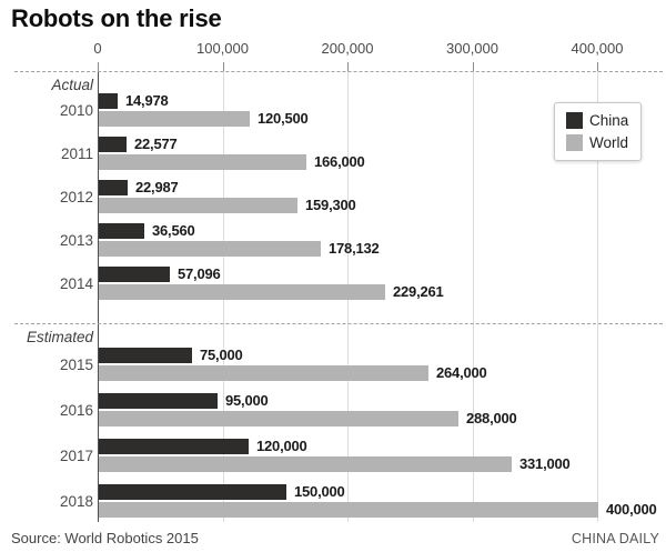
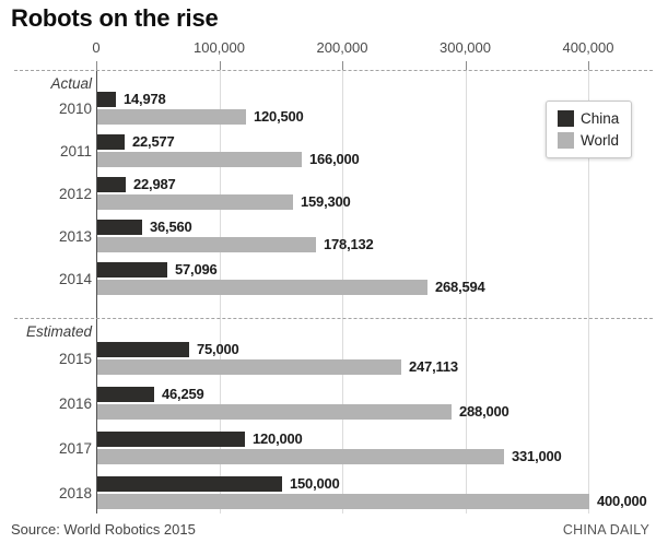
World/2014: 229,261 -> 268,594
World/2015: 264,000 -> 247,113
China/2016: 95,000 -> 46,259
